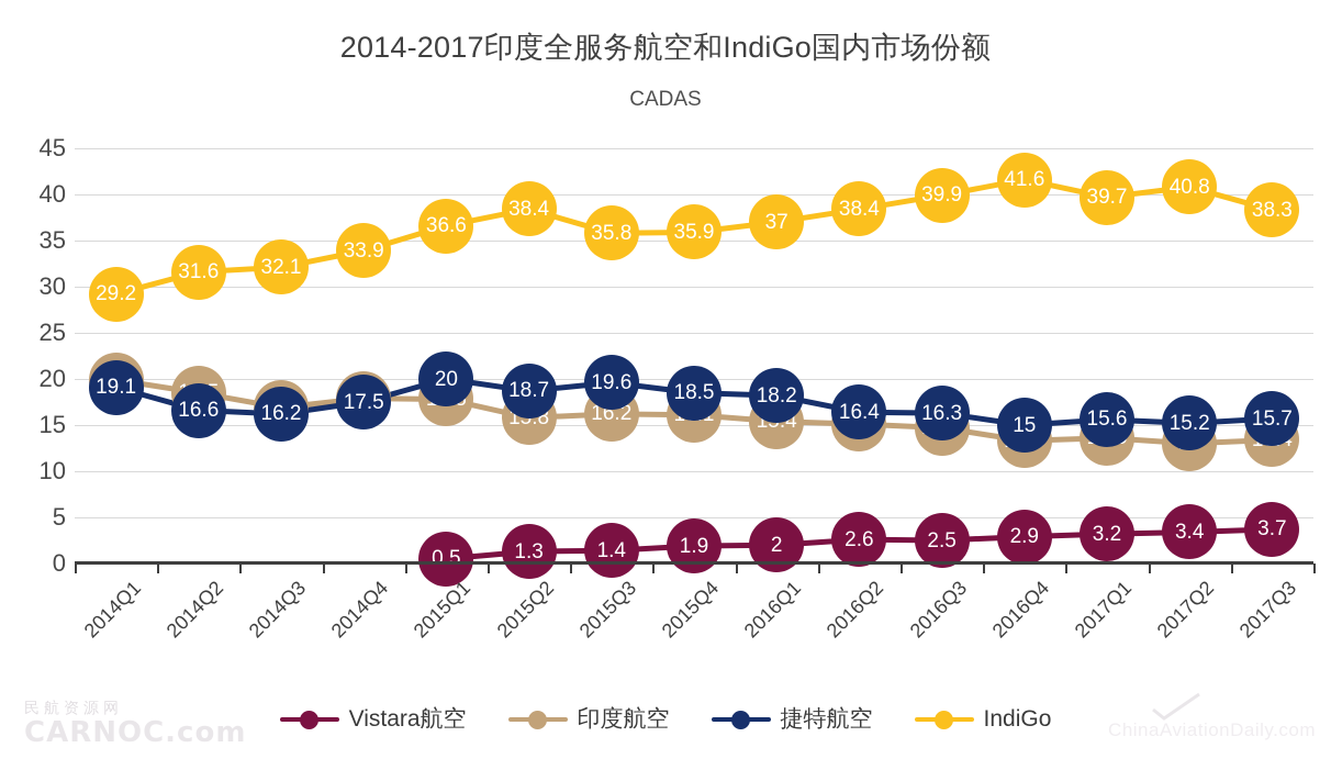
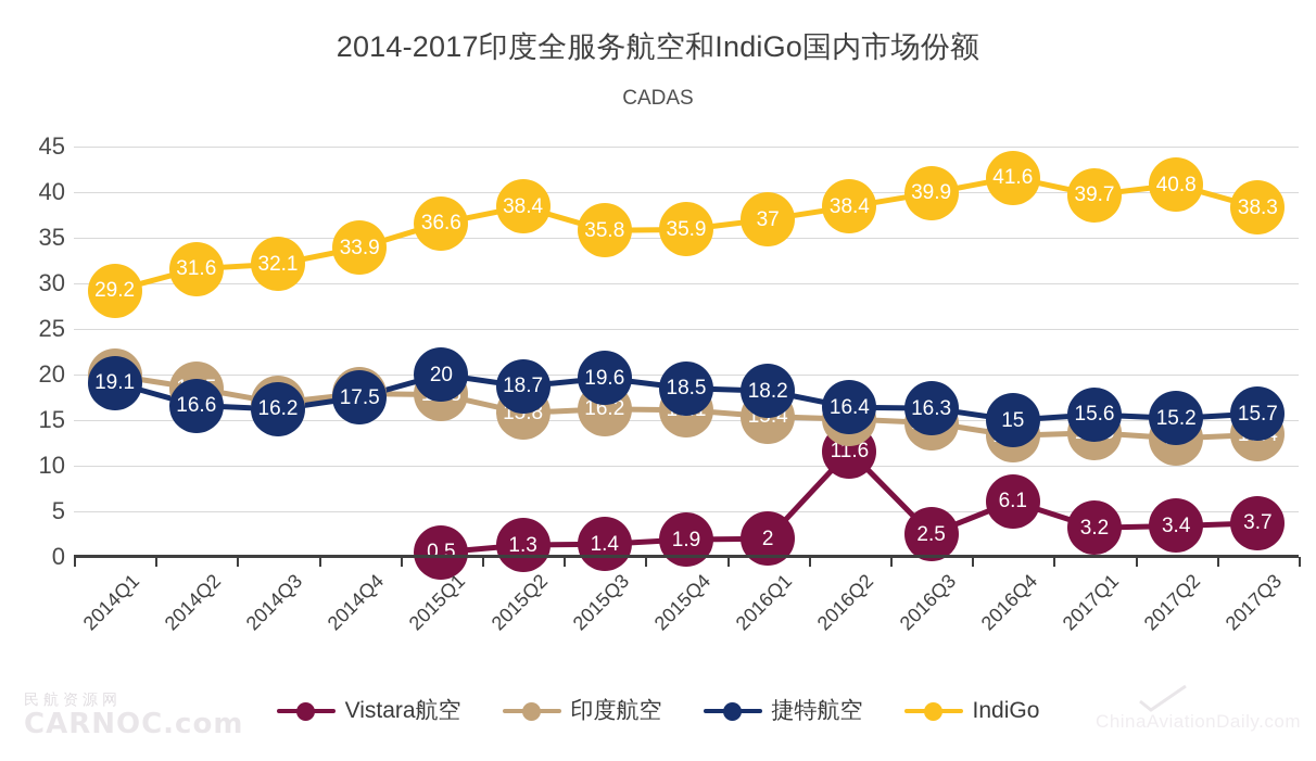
Vistara航空/2016Q2: 2.6 -> 11.6
Vistara航空/2016Q4: 2.9 -> 6.1
